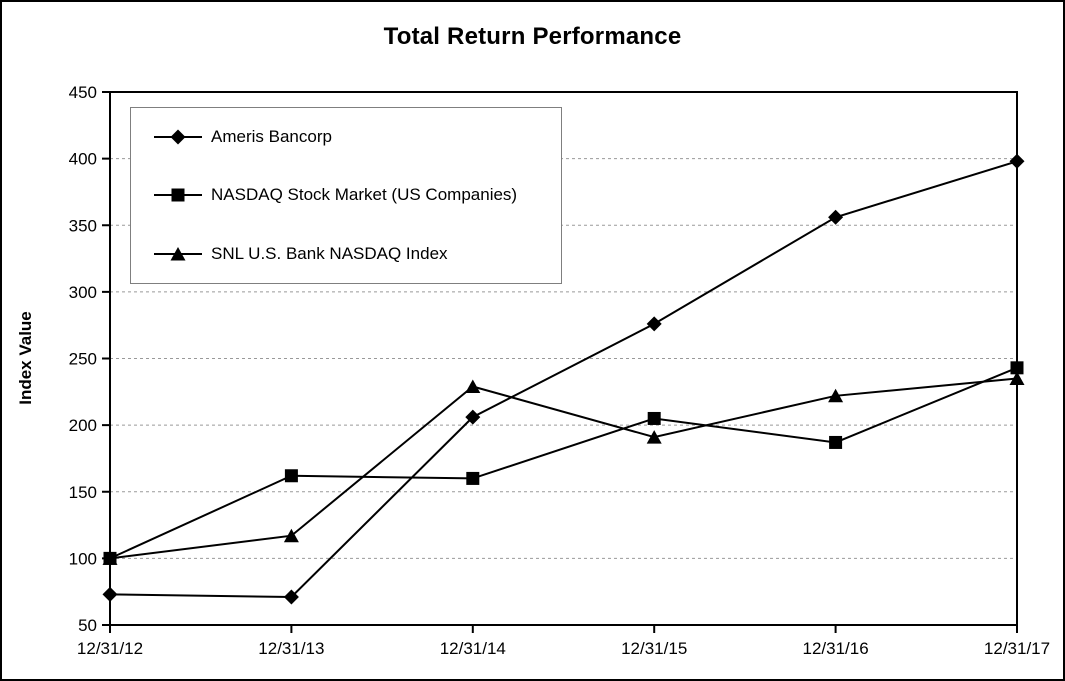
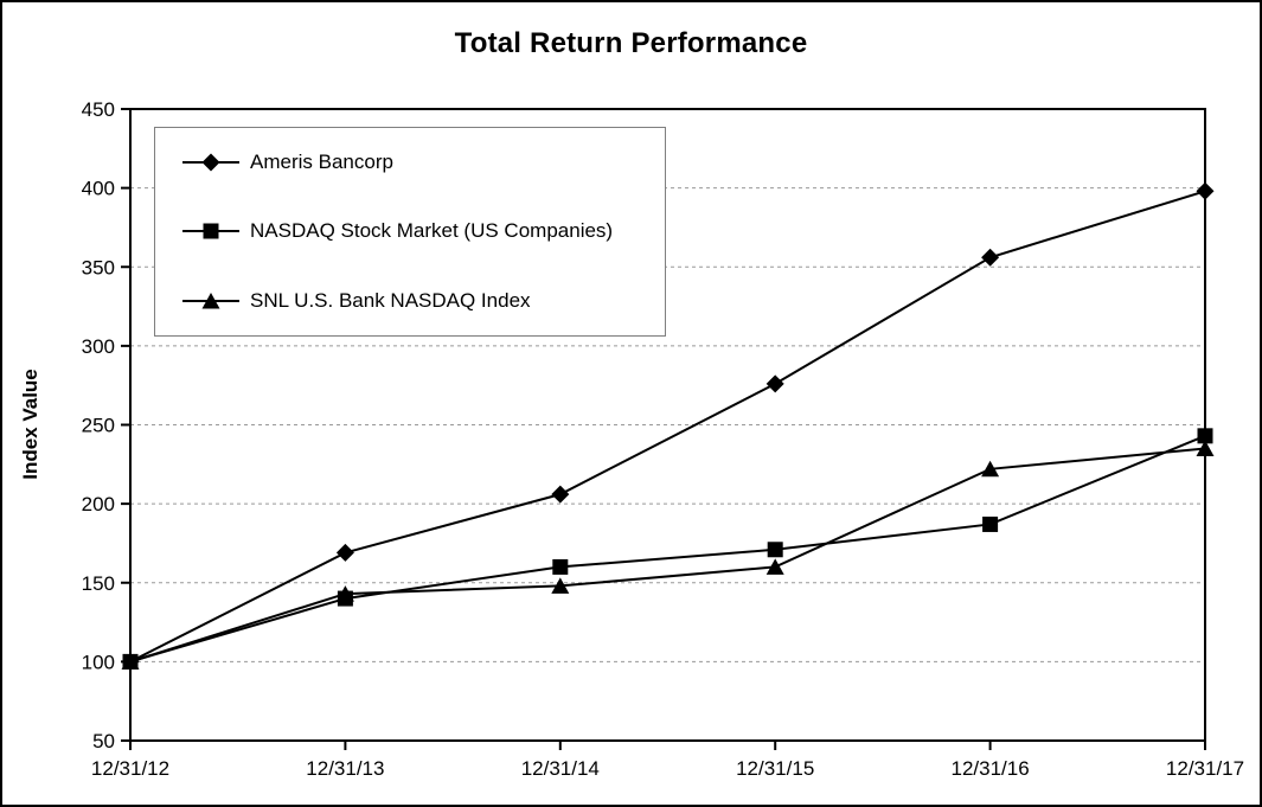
Ameris Bancorp/12/31/12: 73 -> 100
Ameris Bancorp/12/31/13: 71 -> 169
NASDAQ Stock Market (US Companies)/12/31/13: 162 -> 140
SNL U.S. Bank NASDAQ Index/12/31/13: 117 -> 143
SNL U.S. Bank NASDAQ Index/12/31/14: 229 -> 148
NASDAQ Stock Market (US Companies)/12/31/15: 205 -> 171
SNL U.S. Bank NASDAQ Index/12/31/15: 191 -> 160
